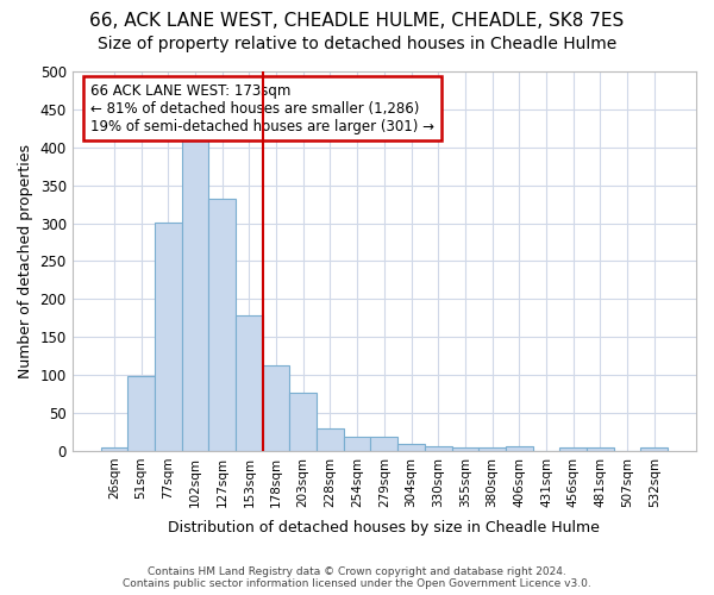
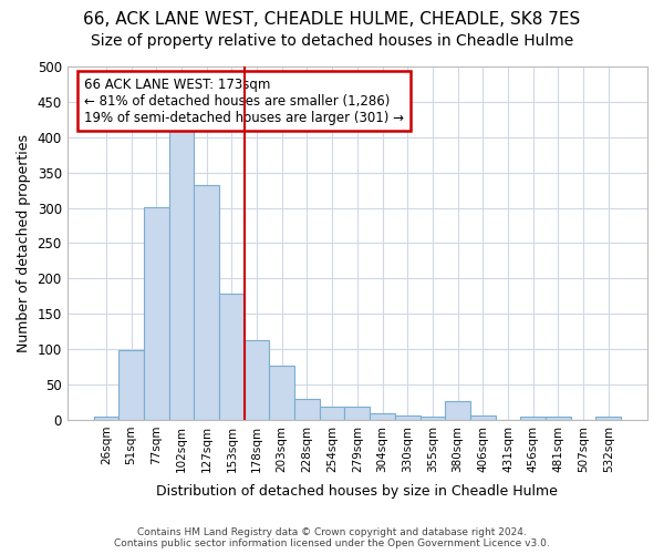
380sqm: 4 -> 26
